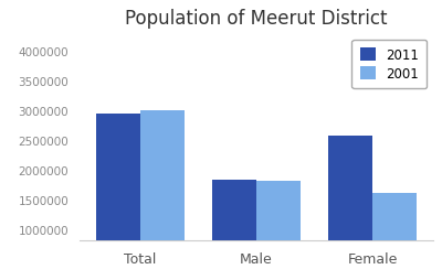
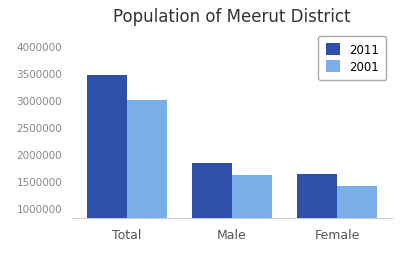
2011/Total: 2940000 -> 3450000
2001/Male: 1800000 -> 1600000
2011/Female: 2560000 -> 1620000
2001/Female: 1600000 -> 1400000
